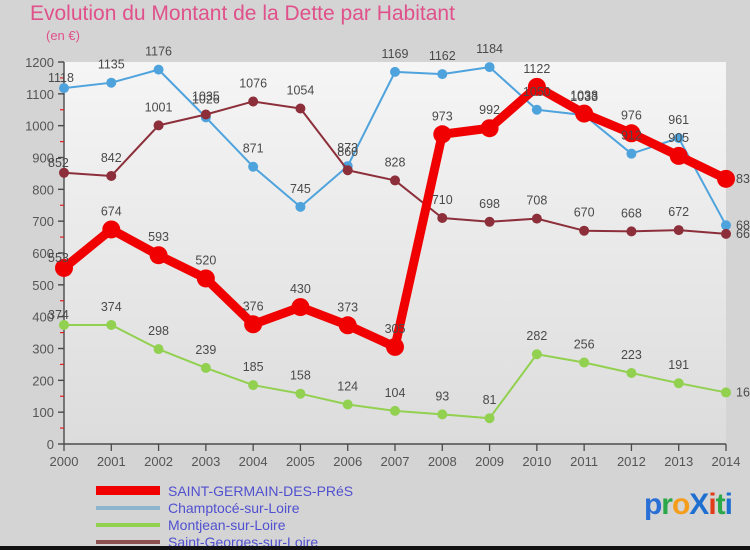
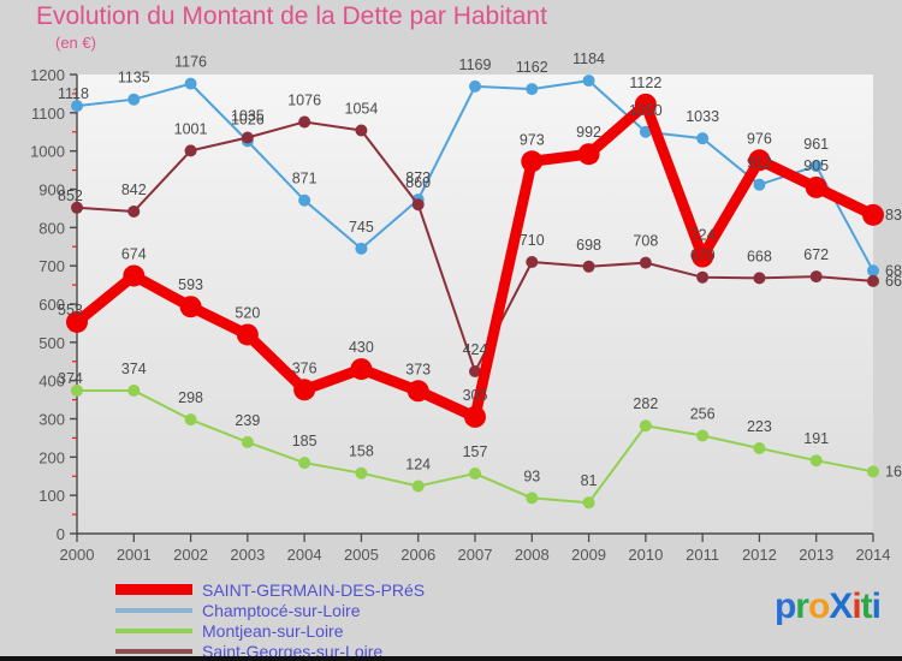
Montjean-sur-Loire/2007: 104 -> 157
Saint-Georges-sur-Loire/2007: 828 -> 424
SAINT-GERMAIN-DES-PRéS/2011: 1038 -> 724
